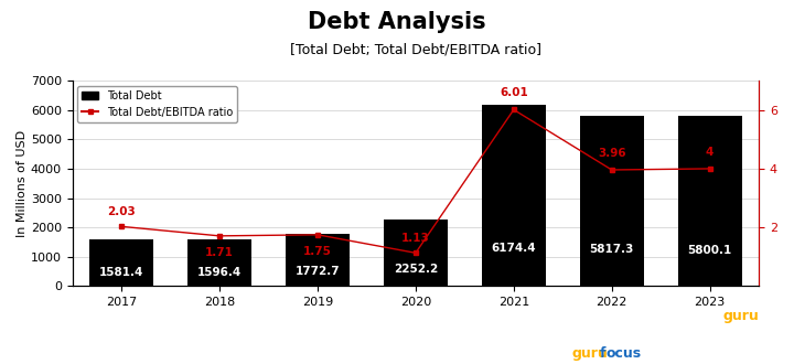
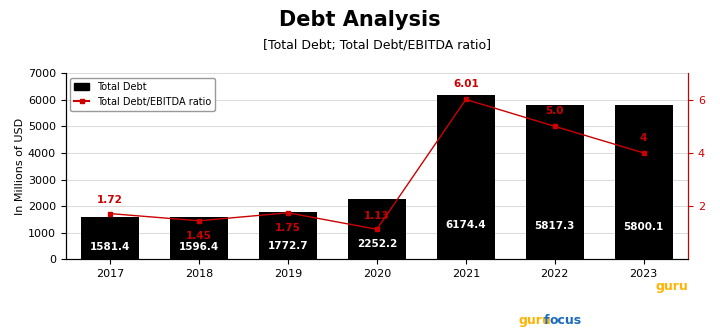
Total Debt/EBITDA ratio/2017: 2.03 -> 1.72
Total Debt/EBITDA ratio/2018: 1.71 -> 1.45
Total Debt/EBITDA ratio/2022: 3.96 -> 5.0
